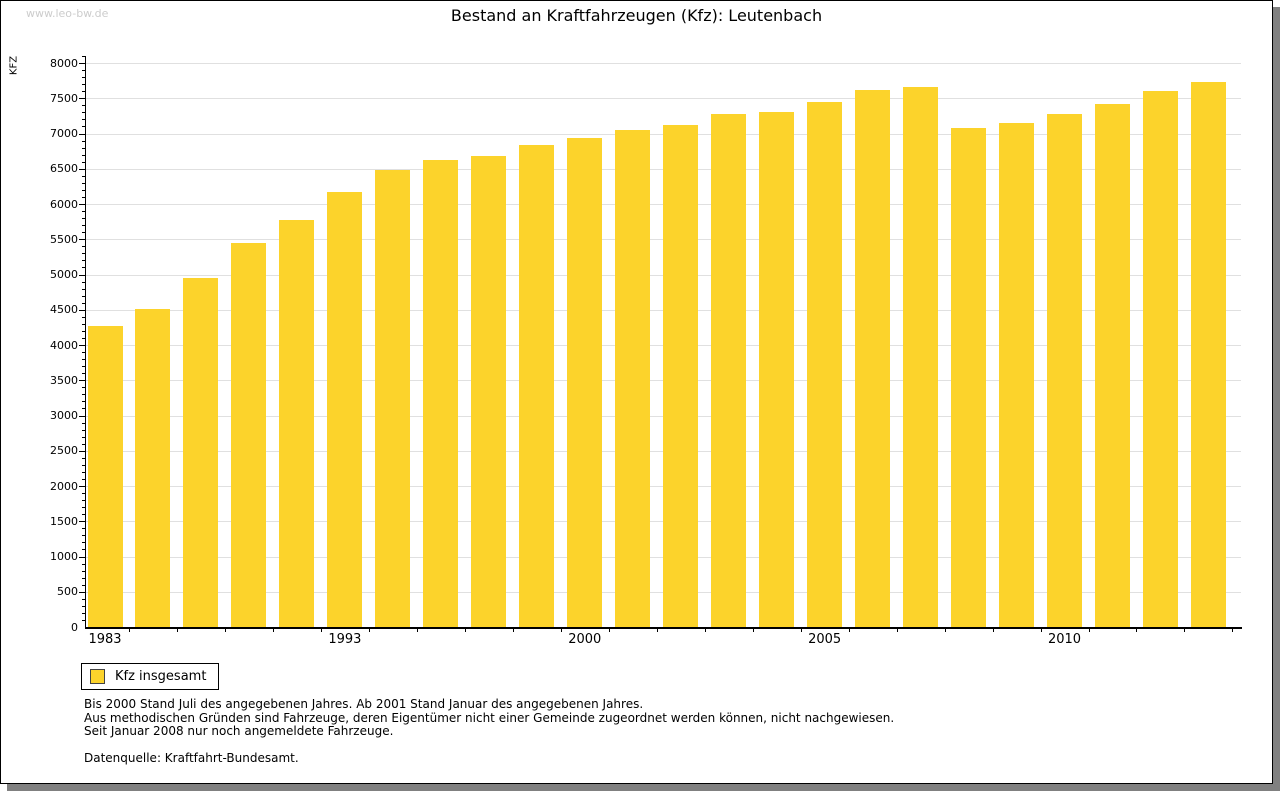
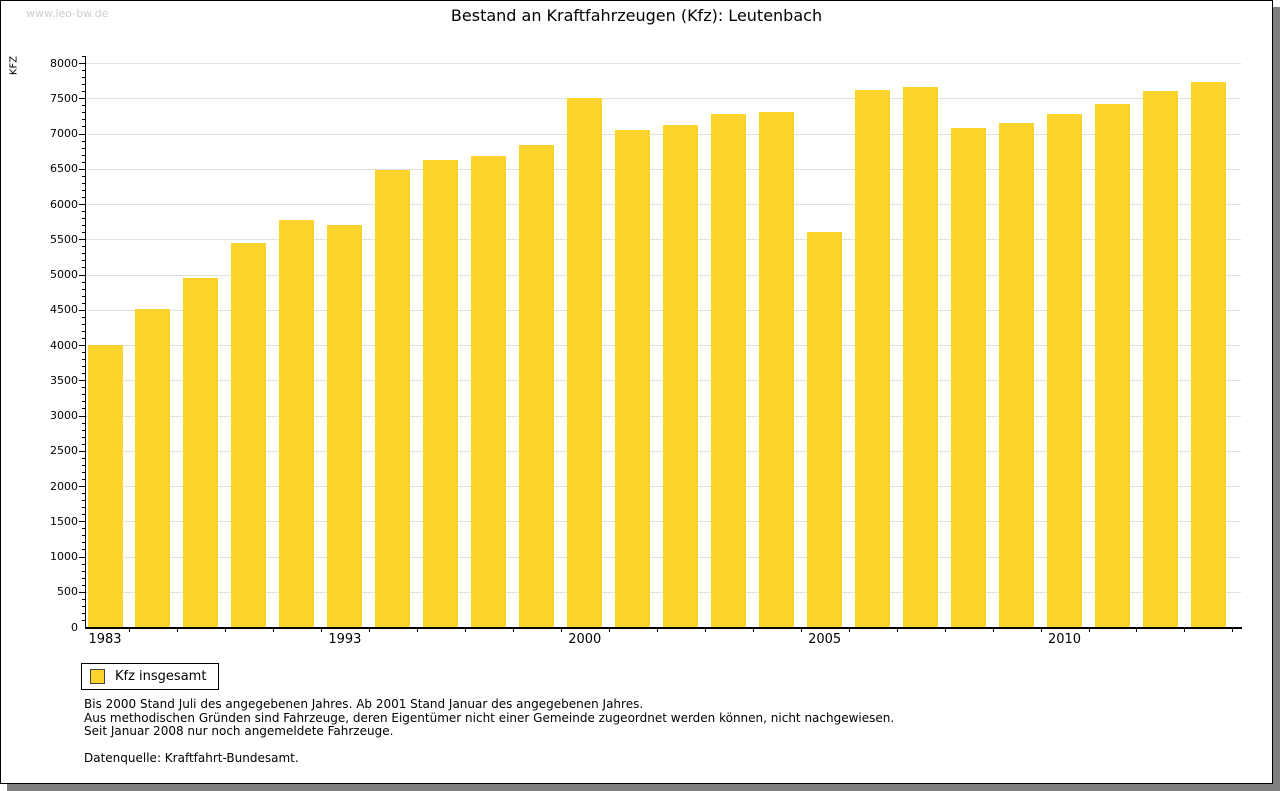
1983: 4300 -> 4000
1993: 6200 -> 5700
2000: 6900 -> 7500
2005: 7400 -> 5600
